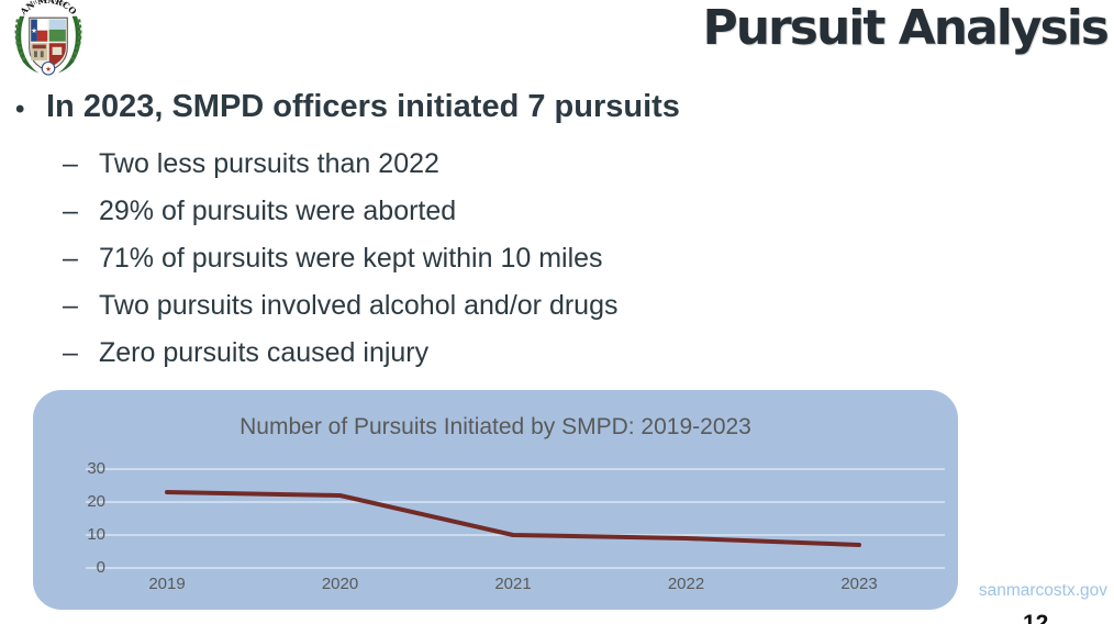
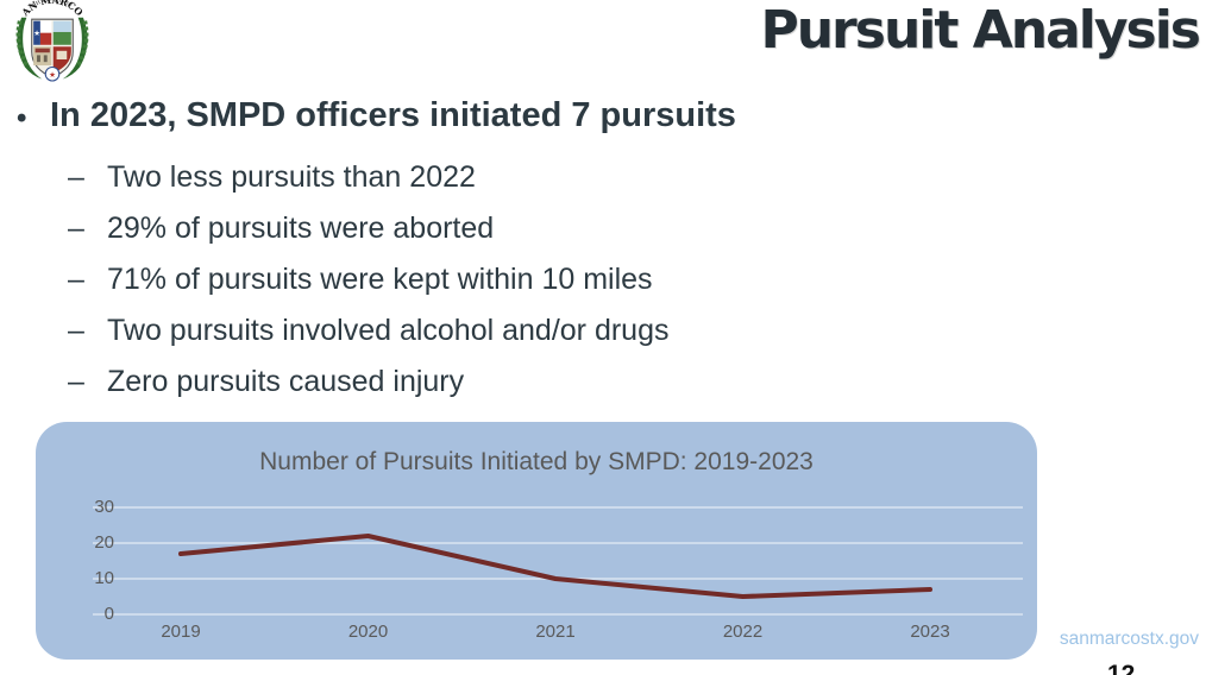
2019: 23 -> 17
2022: 9 -> 5
